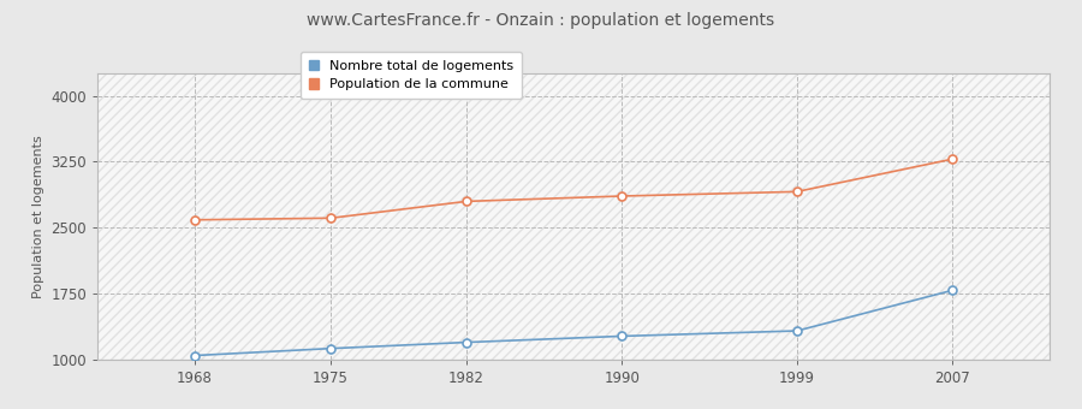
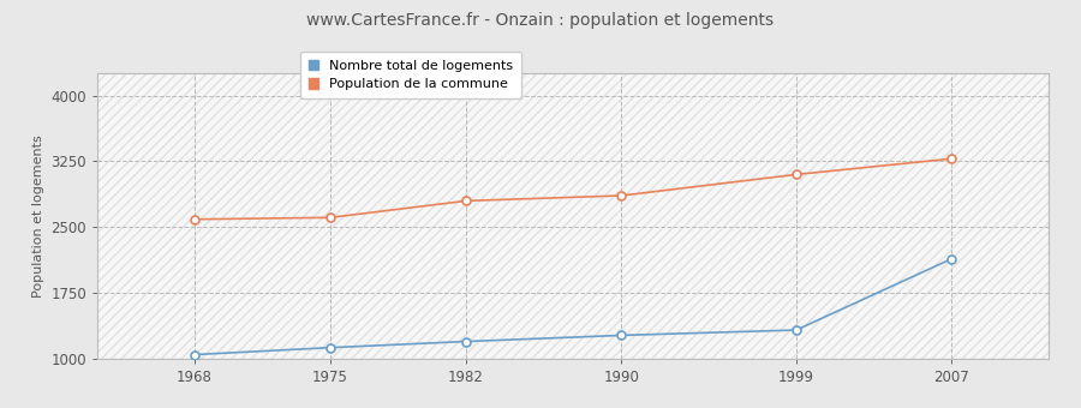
Population de la commune/1999: 2910 -> 3100
Nombre total de logements/2007: 1790 -> 2140
